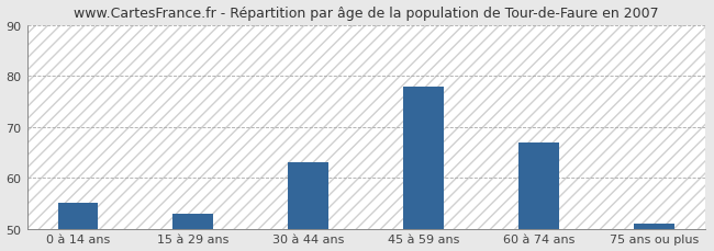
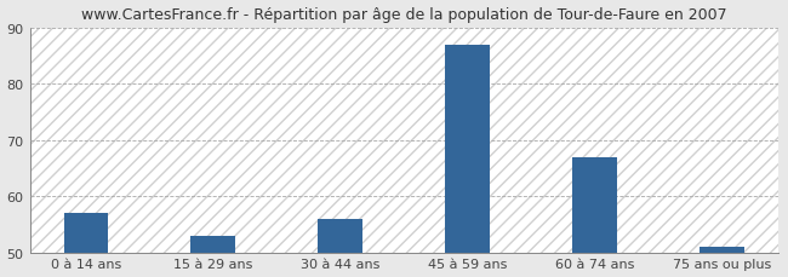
0 à 14 ans: 55 -> 57
30 à 44 ans: 63 -> 56
45 à 59 ans: 78 -> 87
